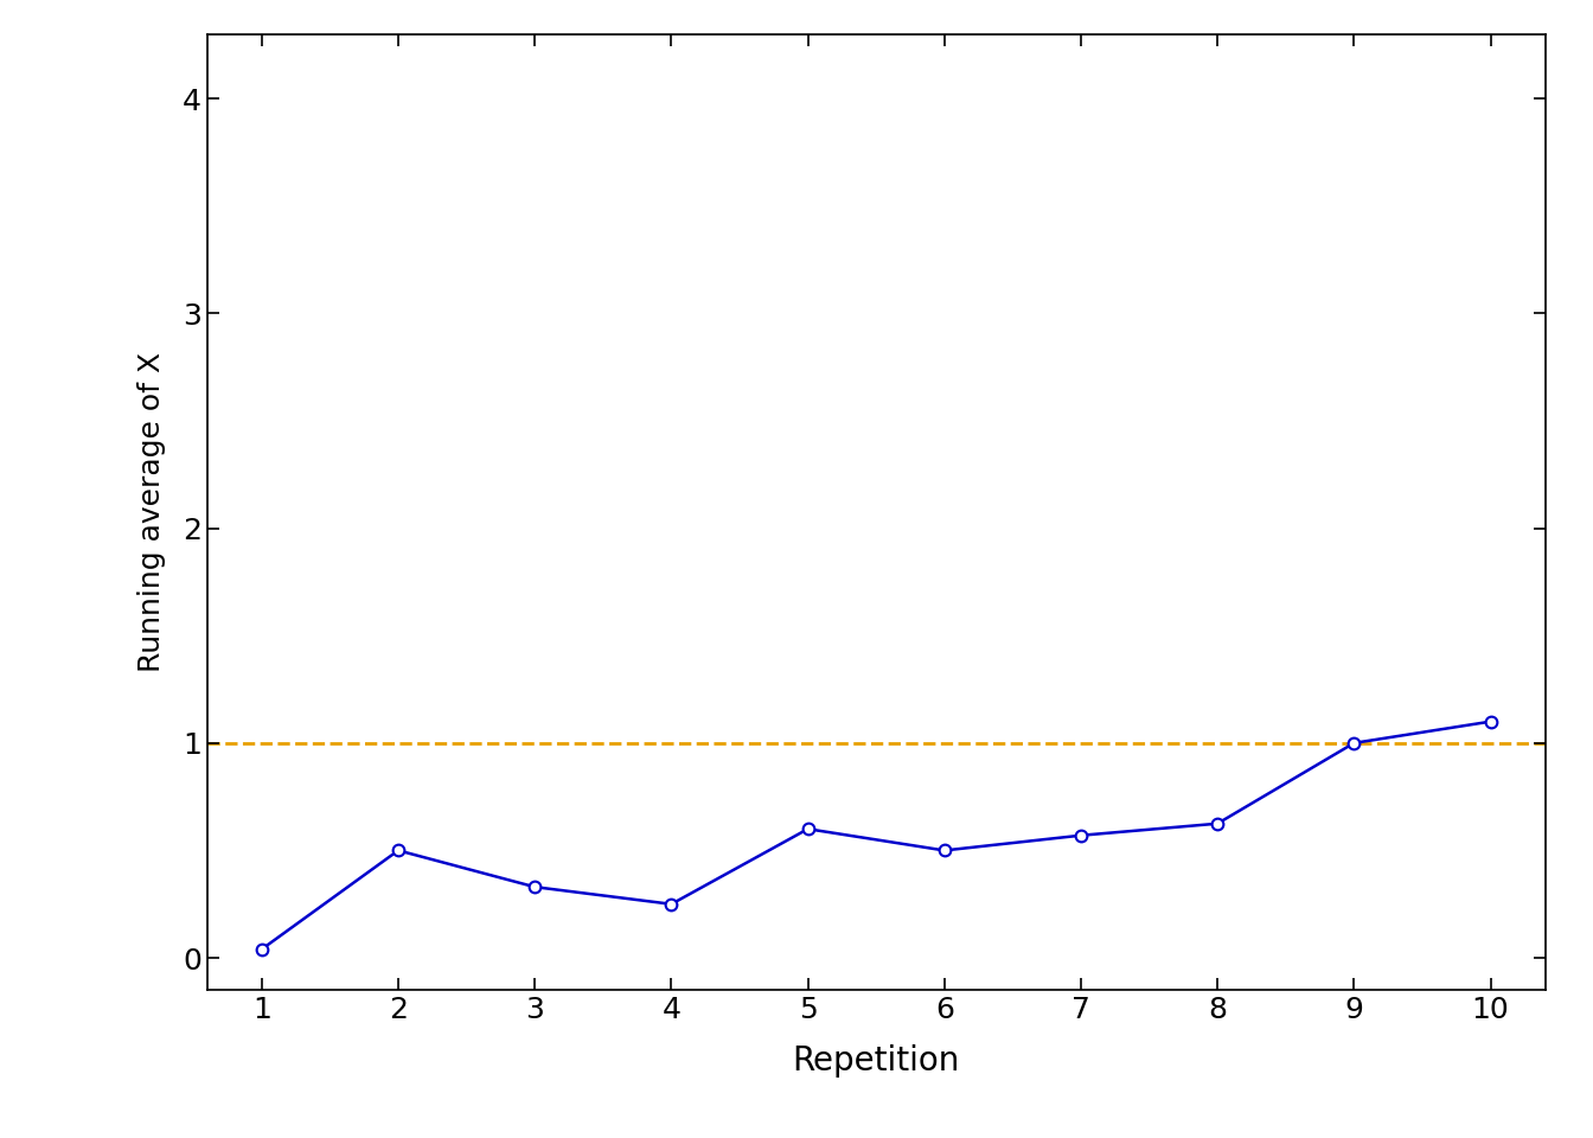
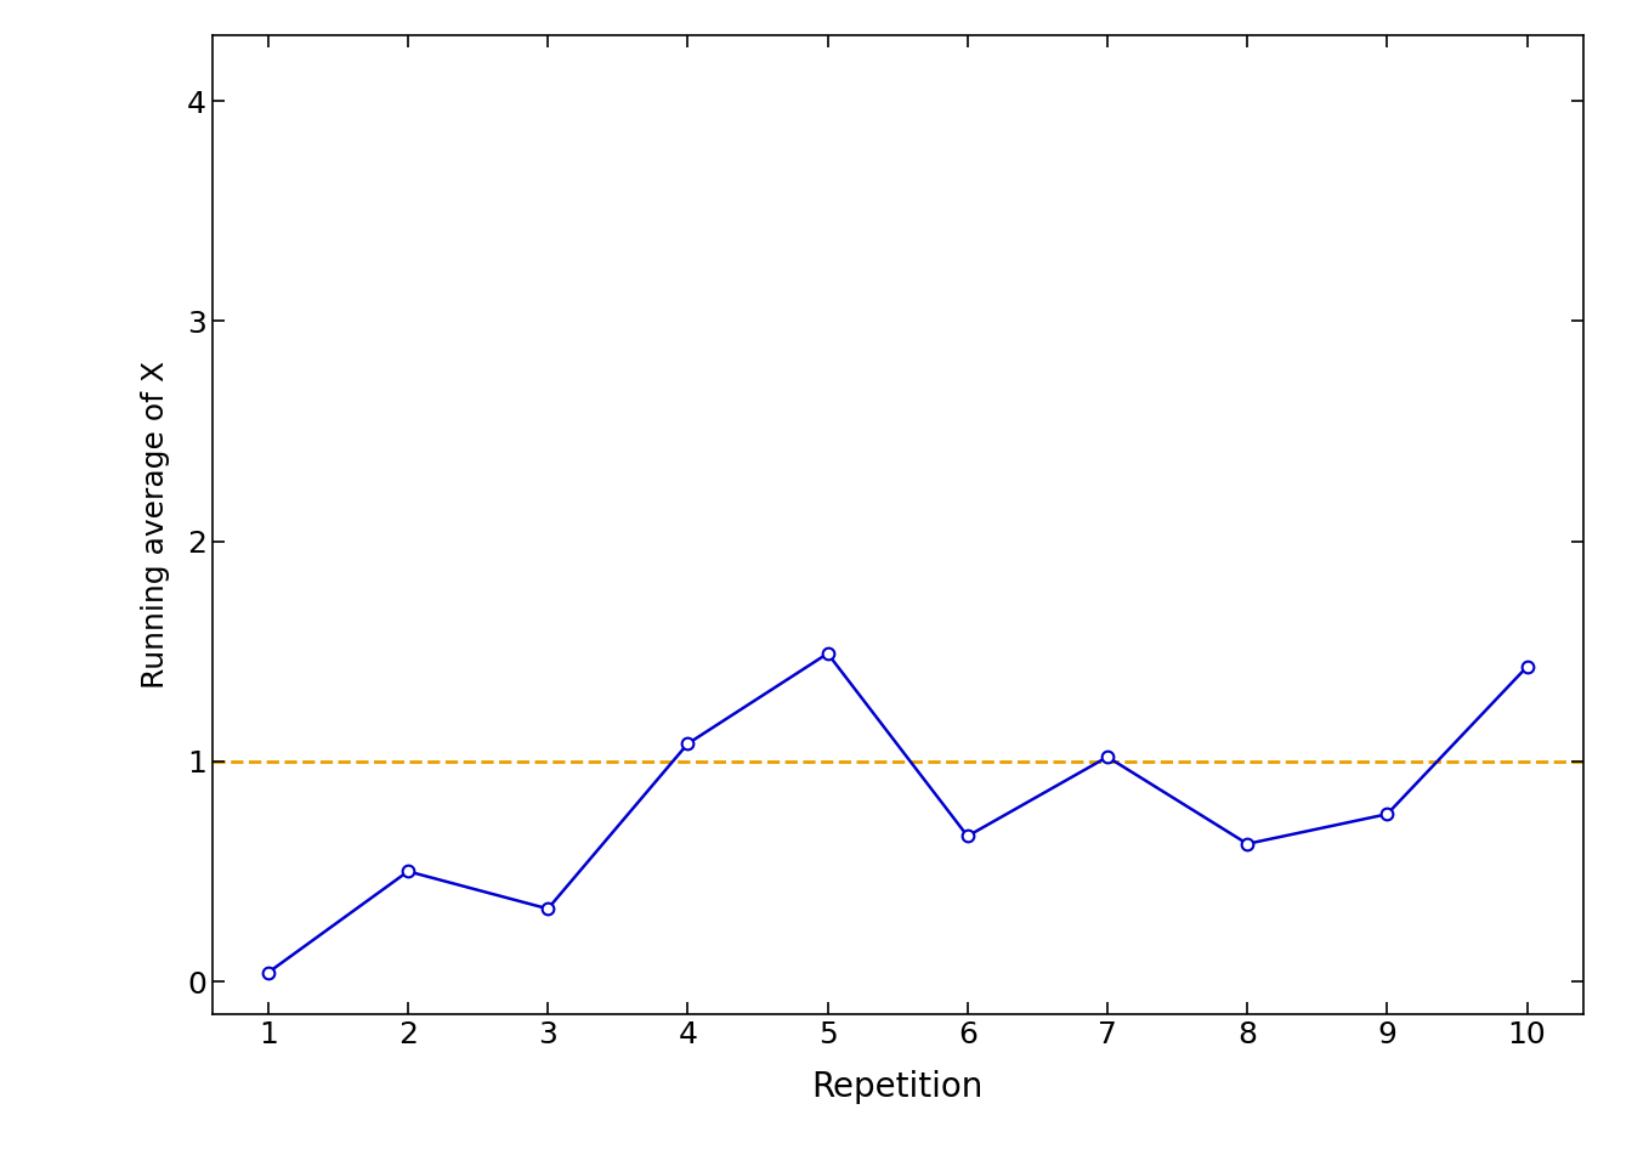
4: 0.25 -> 1.08
5: 0.60 -> 1.49
6: 0.50 -> 0.66
7: 0.57 -> 1.02
9: 1.00 -> 0.76
10: 1.10 -> 1.43
